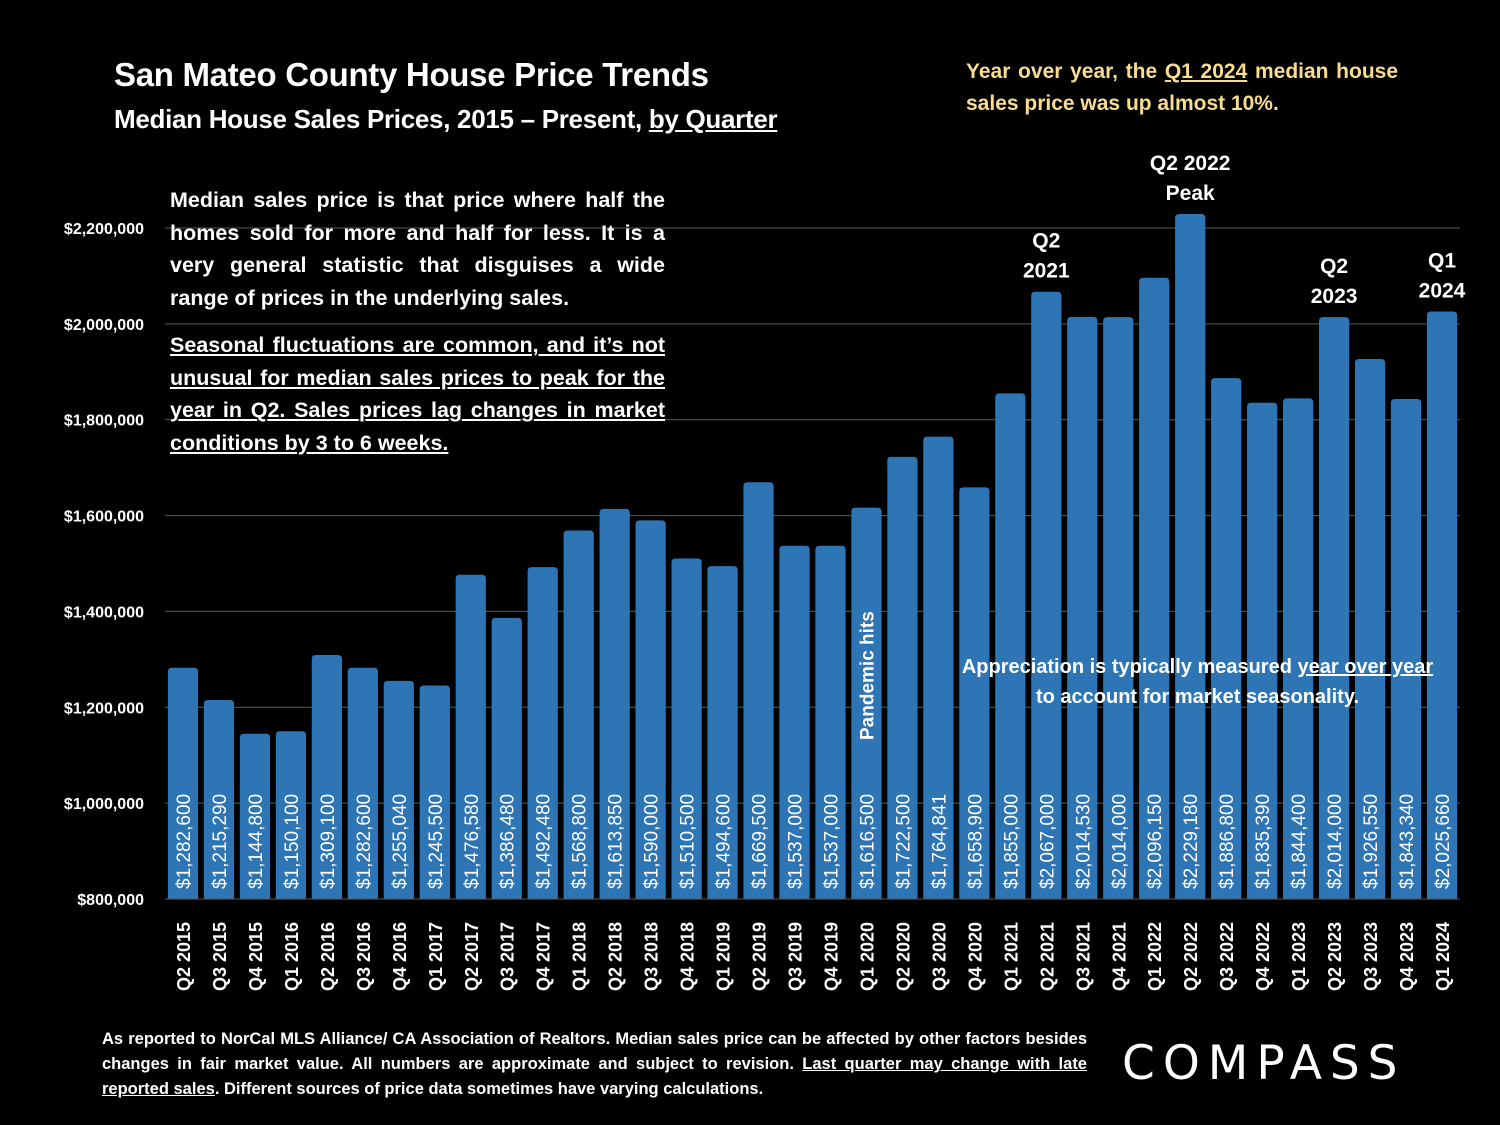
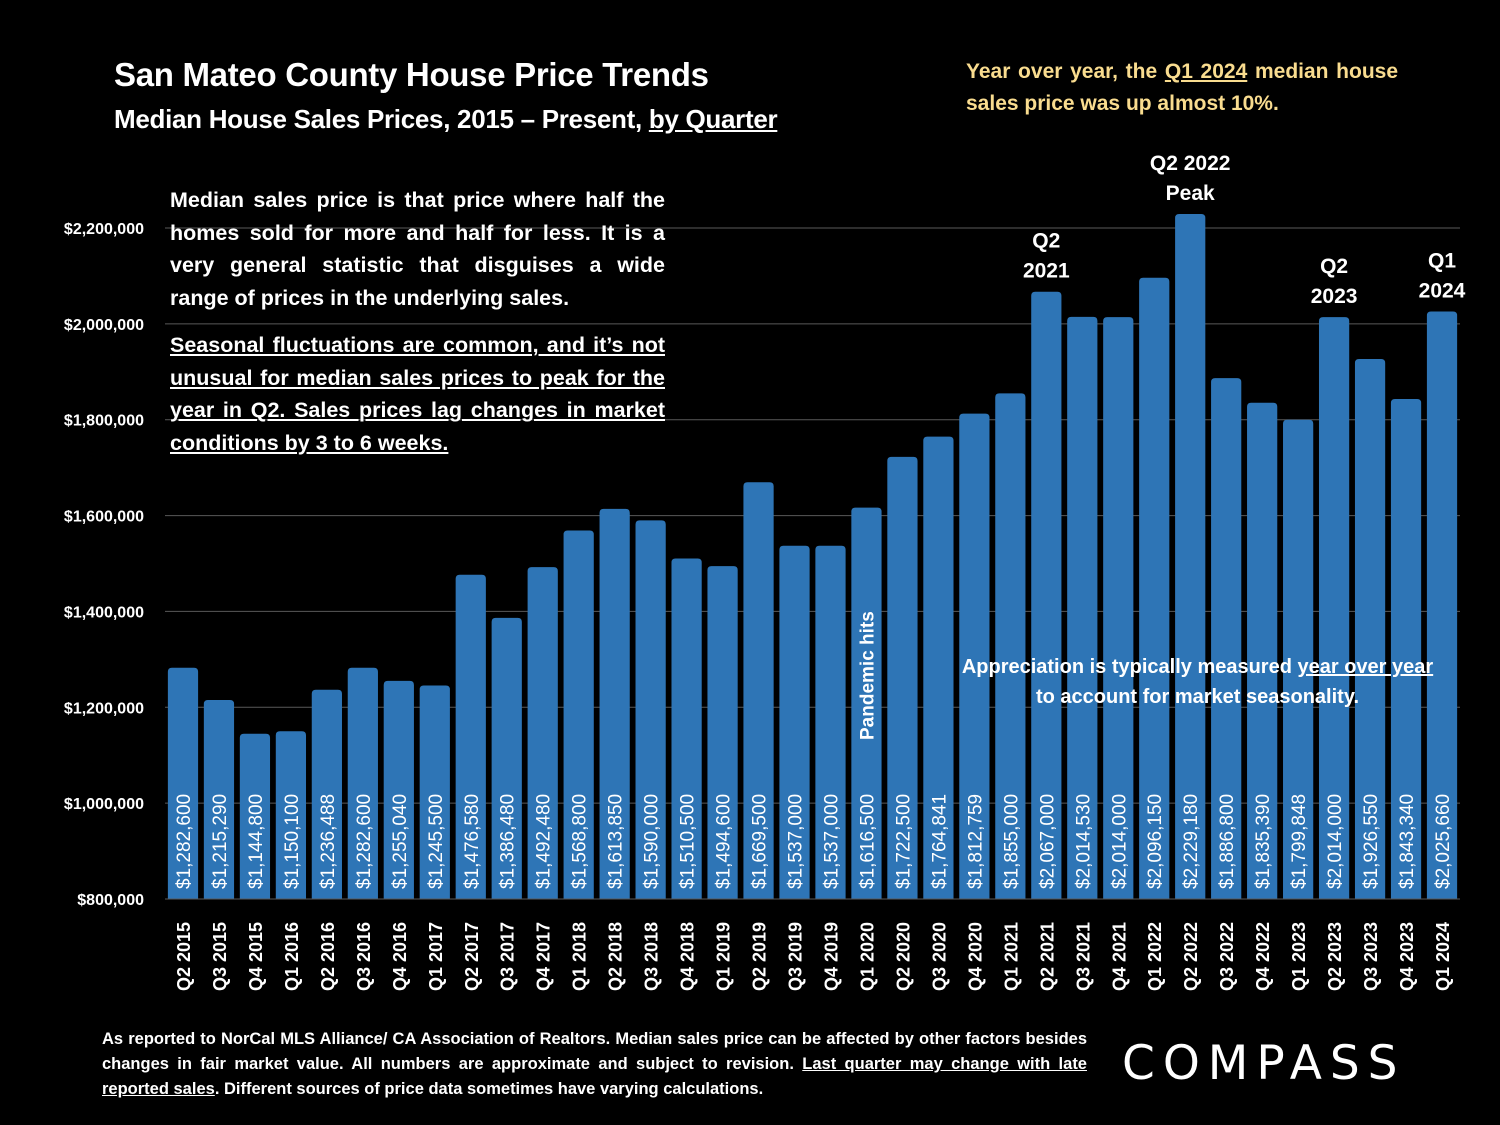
Q2 2016: $1,309,100 -> $1,236,488
Q4 2020: $1,658,900 -> $1,812,759
Q1 2023: $1,844,400 -> $1,799,848
